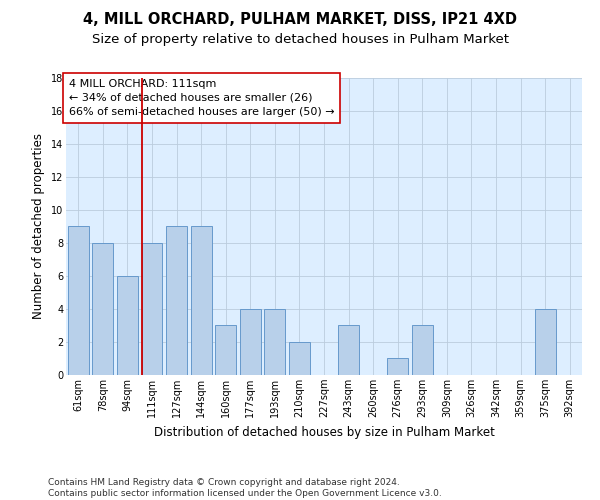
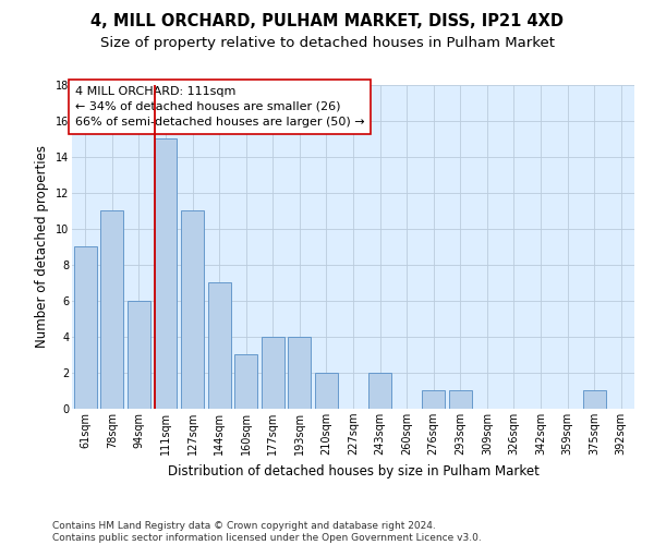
78sqm: 8 -> 11
111sqm: 8 -> 15
127sqm: 9 -> 11
144sqm: 9 -> 7
243sqm: 3 -> 2
293sqm: 3 -> 1
375sqm: 4 -> 1
